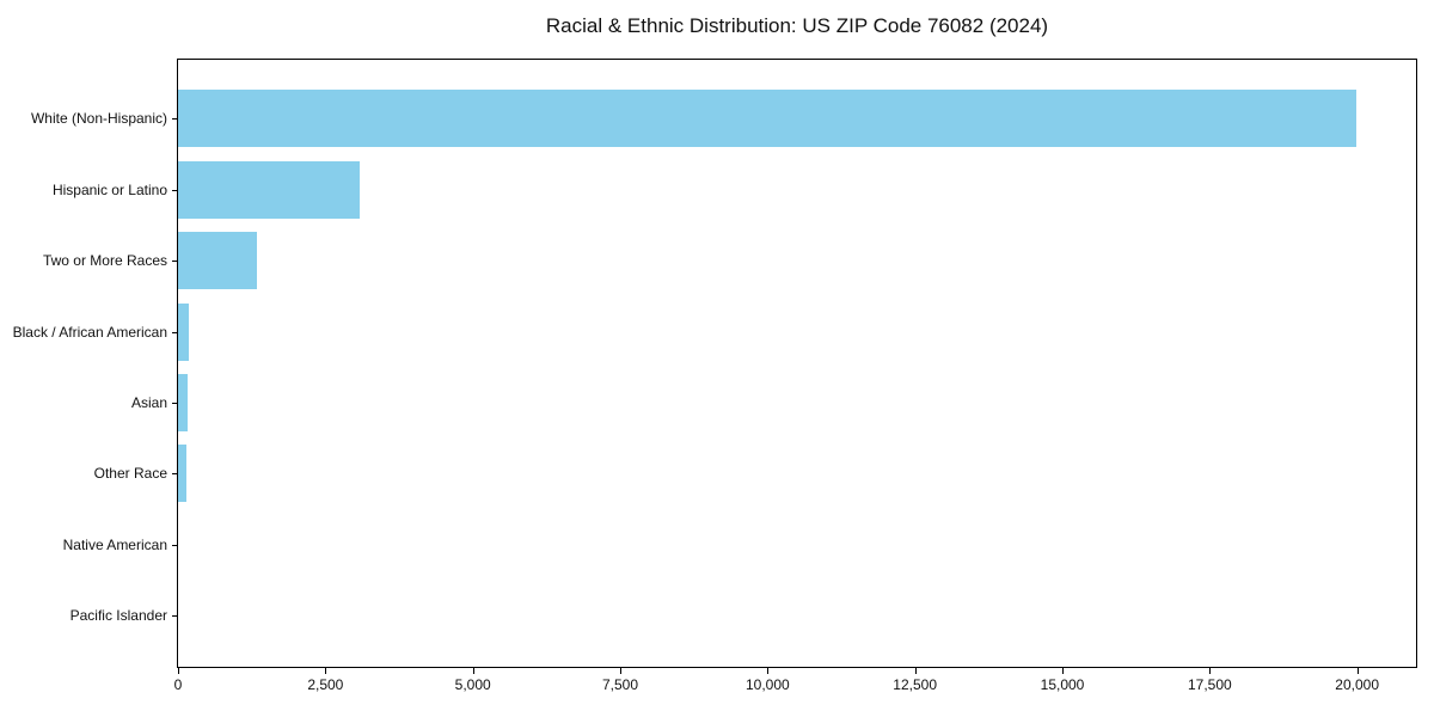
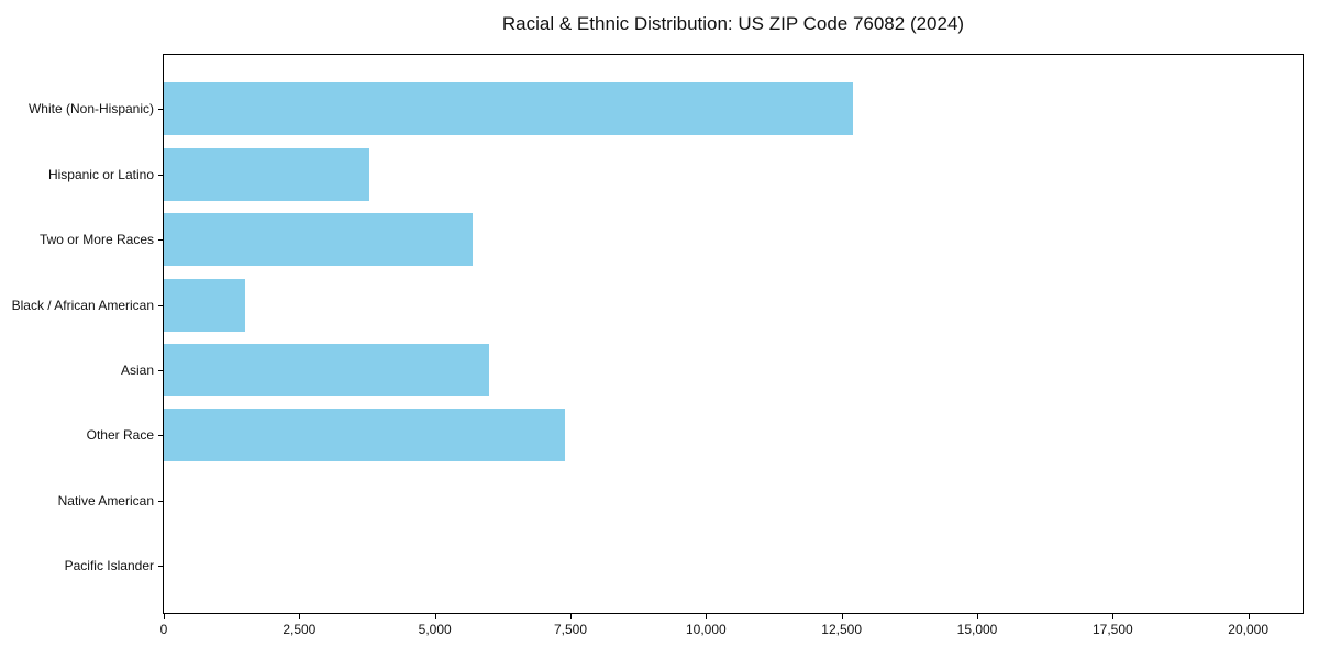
White (Non-Hispanic): 20000 -> 12700
Hispanic or Latino: 3100 -> 3800
Two or More Races: 1300 -> 5700
Black / African American: 200 -> 1500
Asian: 200 -> 6000
Other Race: 100 -> 7400
